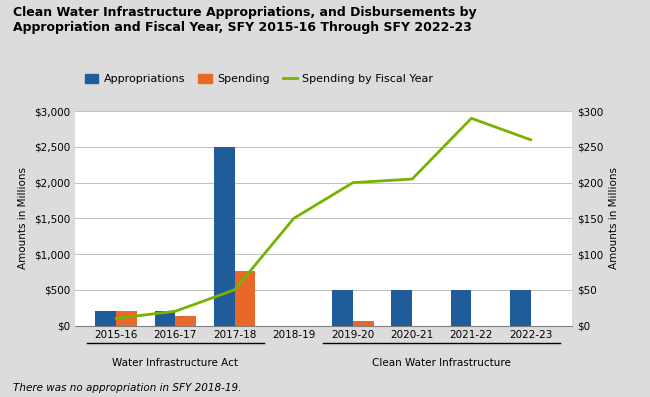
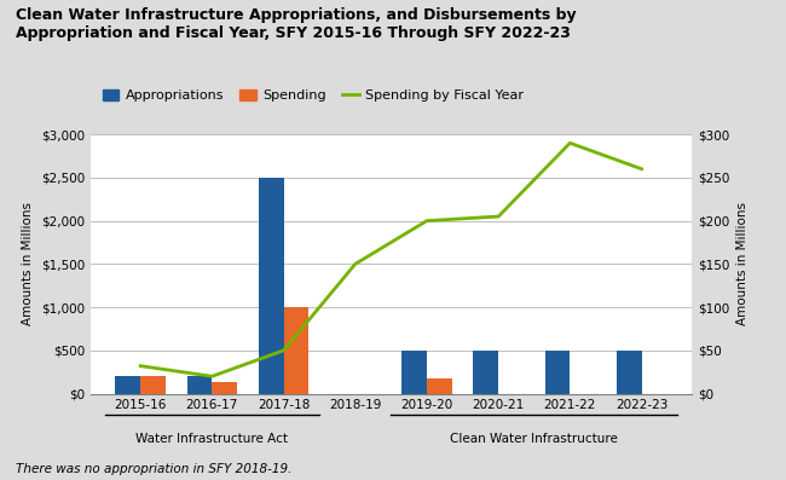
Spending by Fiscal Year/2015-16: $10 -> $32
Spending/2017-18: $760 -> $1,000
Spending/2019-20: $60 -> $180
